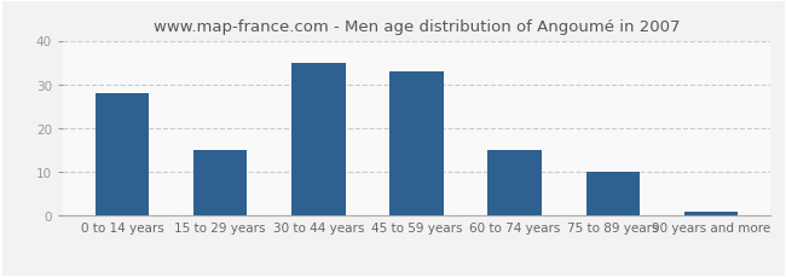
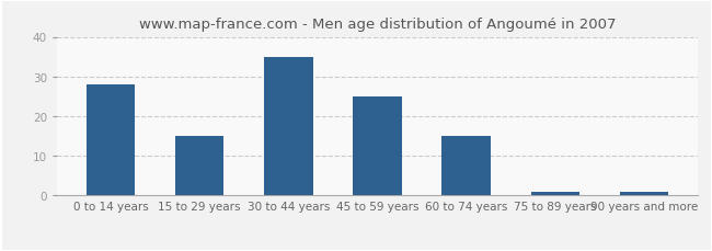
45 to 59 years: 33 -> 25
75 to 89 years: 10 -> 1
